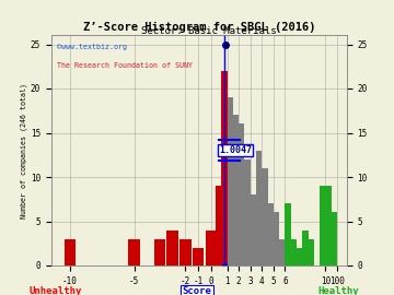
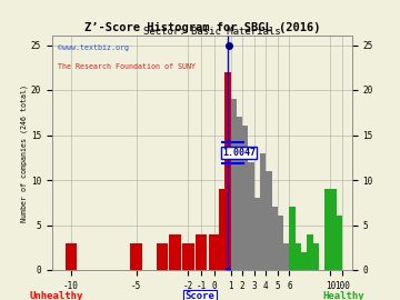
-1: 2 -> 4
